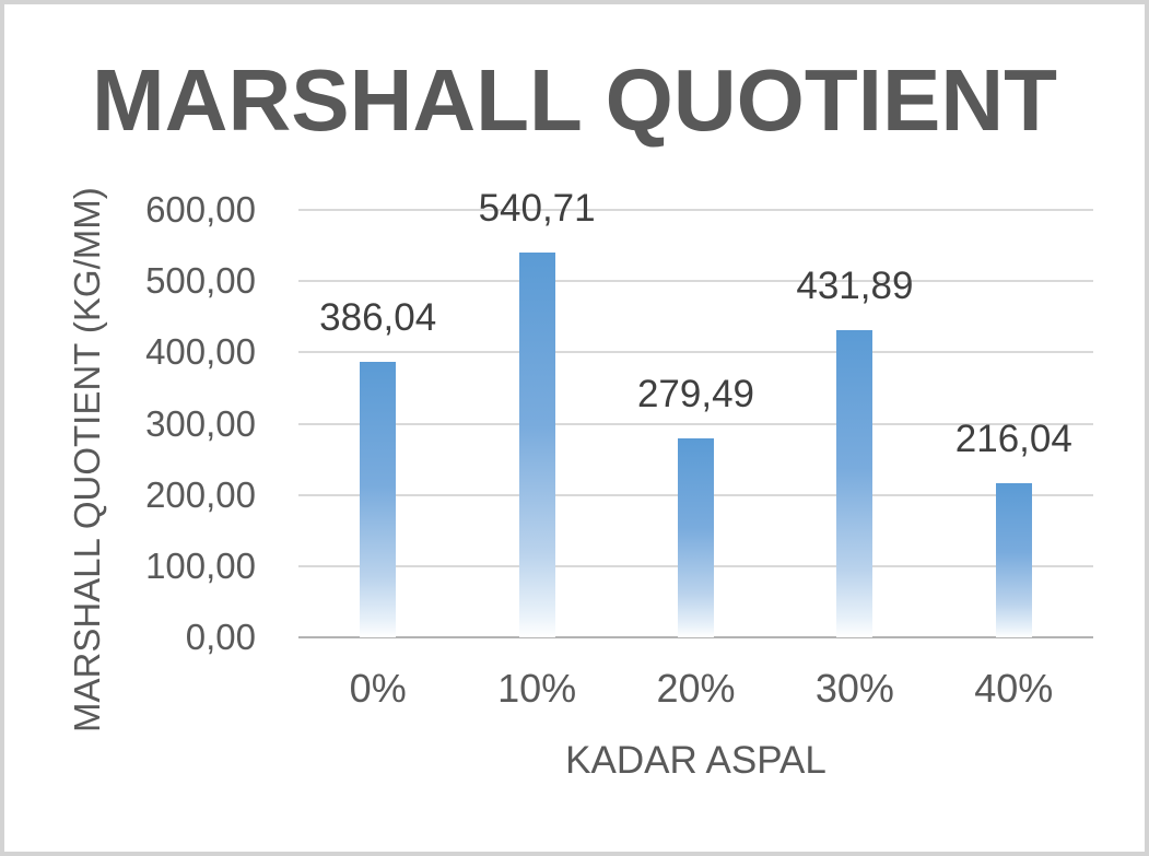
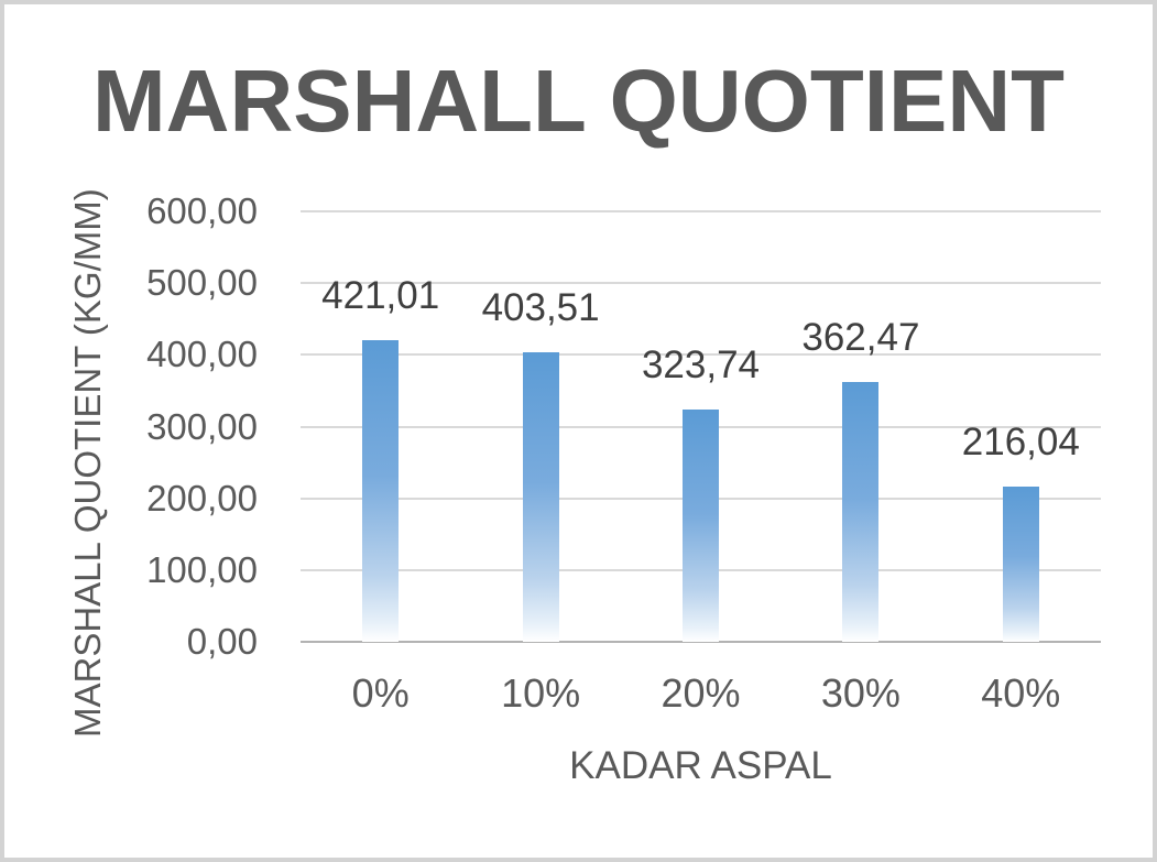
0%: 386,04 -> 421,01
10%: 540,71 -> 403,51
20%: 279,49 -> 323,74
30%: 431,89 -> 362,47
